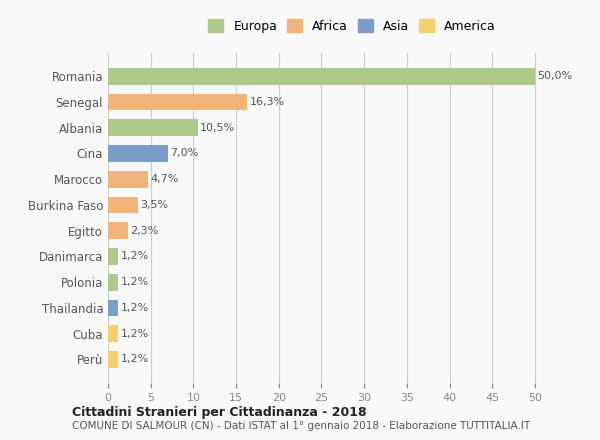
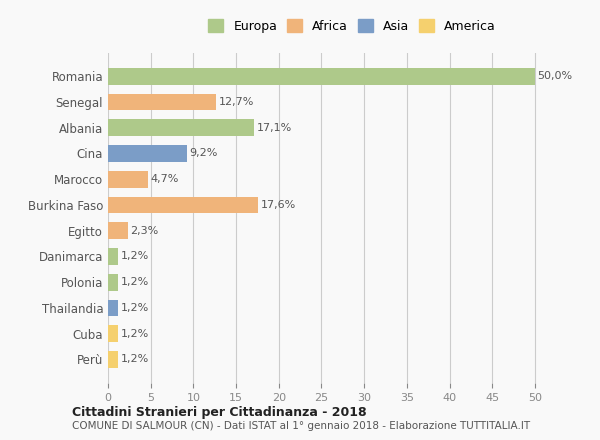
Senegal: 16,3% -> 12,7%
Albania: 10,5% -> 17,1%
Cina: 7,0% -> 9,2%
Burkina Faso: 3,5% -> 17,6%
